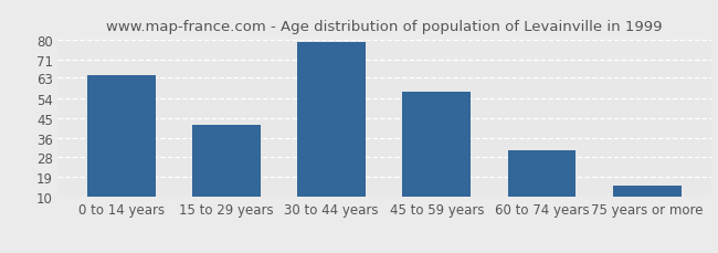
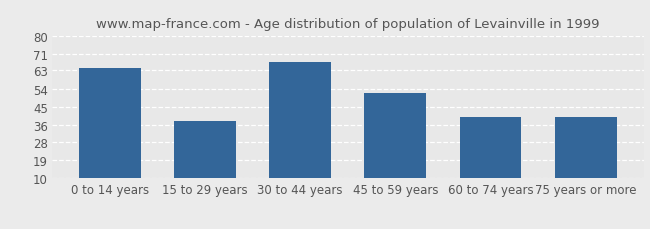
15 to 29 years: 42 -> 38
30 to 44 years: 79 -> 67
45 to 59 years: 57 -> 52
60 to 74 years: 31 -> 40
75 years or more: 15 -> 40
